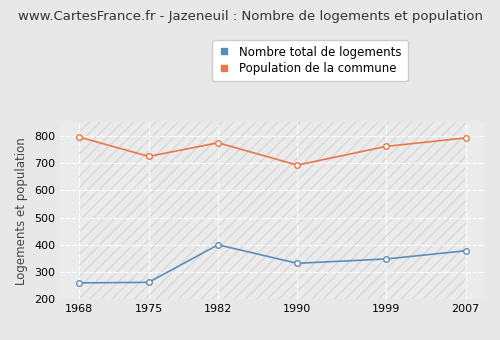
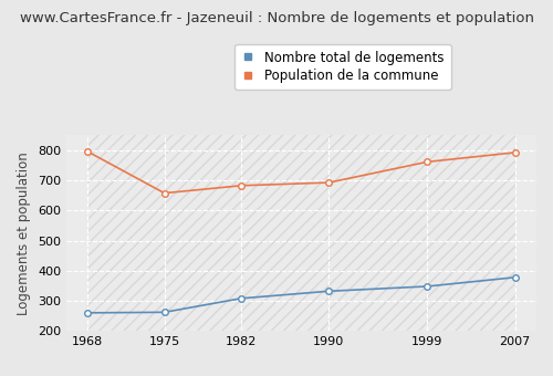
Population de la commune/1975: 725 -> 658
Nombre total de logements/1982: 400 -> 308
Population de la commune/1982: 775 -> 683
